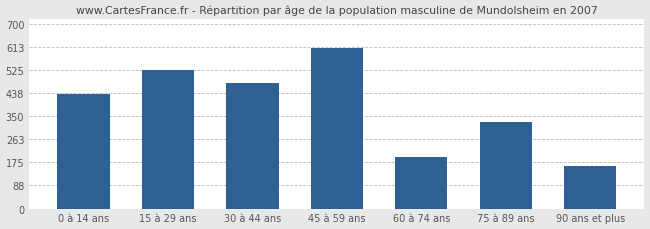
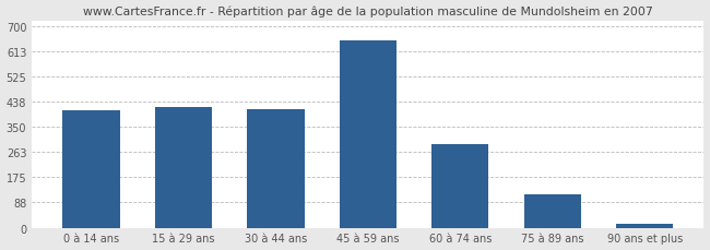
0 à 14 ans: 435 -> 408
15 à 29 ans: 525 -> 418
30 à 44 ans: 475 -> 413
45 à 59 ans: 610 -> 650
60 à 74 ans: 195 -> 290
75 à 89 ans: 330 -> 115
90 ans et plus: 160 -> 15
